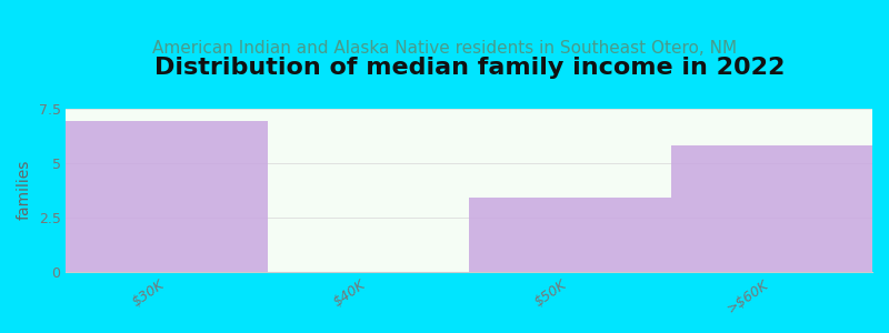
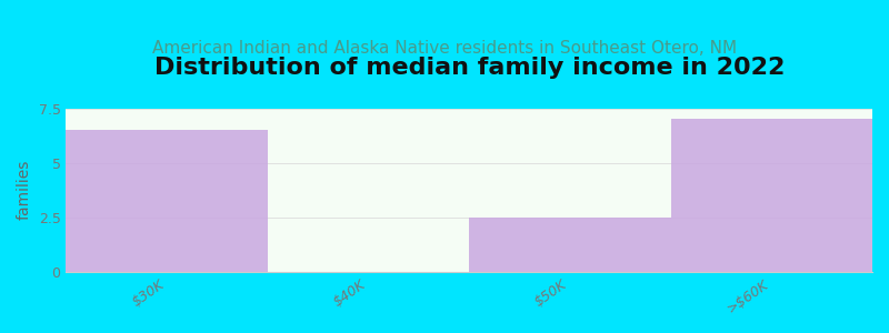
$30K: 6.9 -> 6.5
$50K: 3.4 -> 2.5
>$60K: 5.8 -> 7.0
